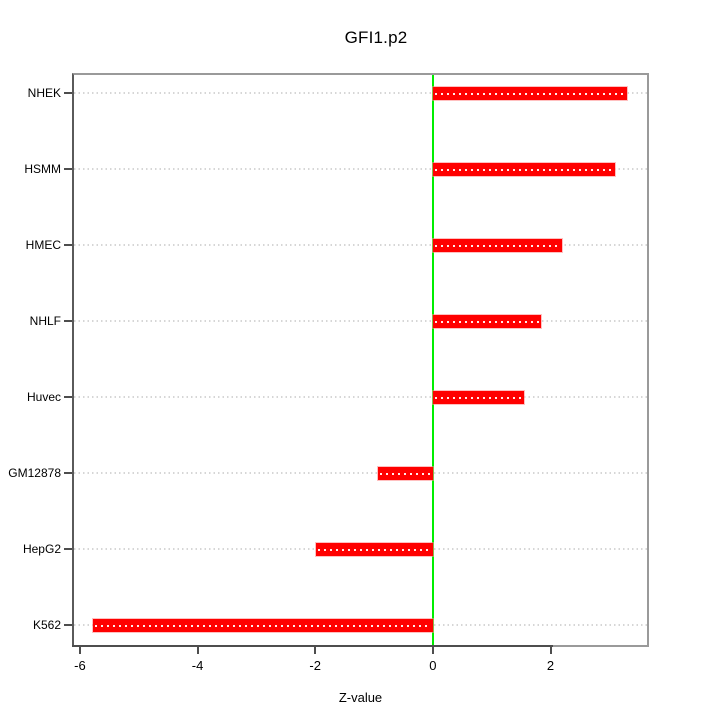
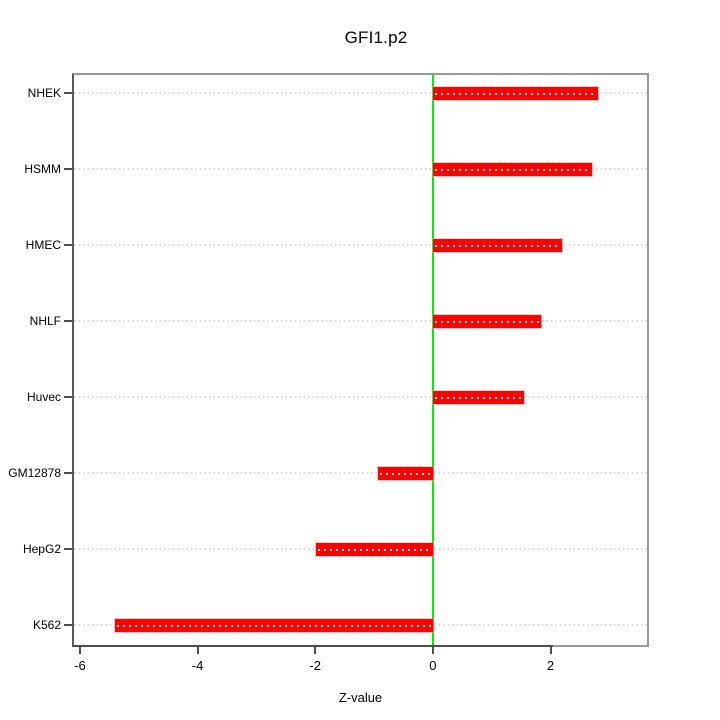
NHEK: 3.3 -> 2.8
HSMM: 3.1 -> 2.7
K562: -5.8 -> -5.4
